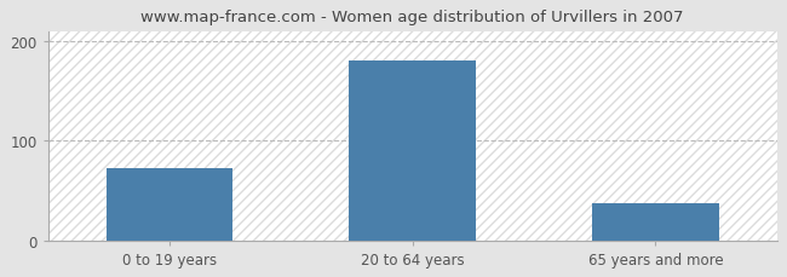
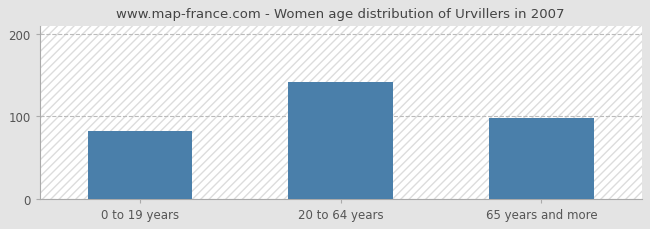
0 to 19 years: 72 -> 82
20 to 64 years: 181 -> 142
65 years and more: 37 -> 98
